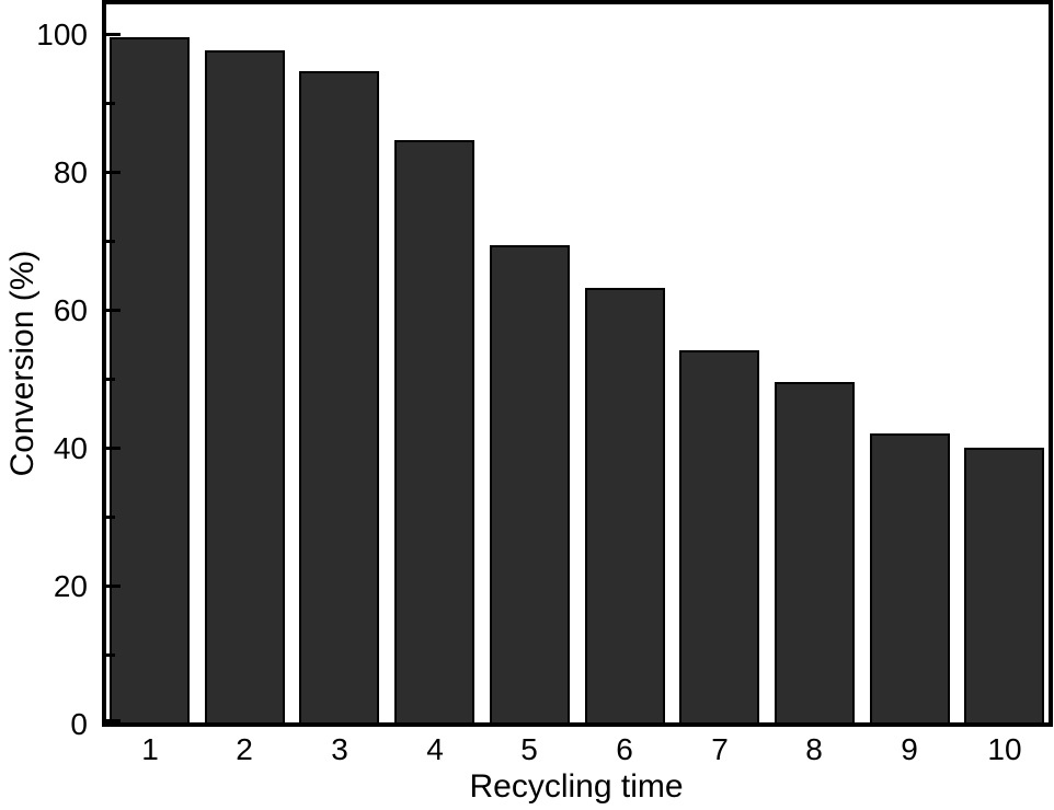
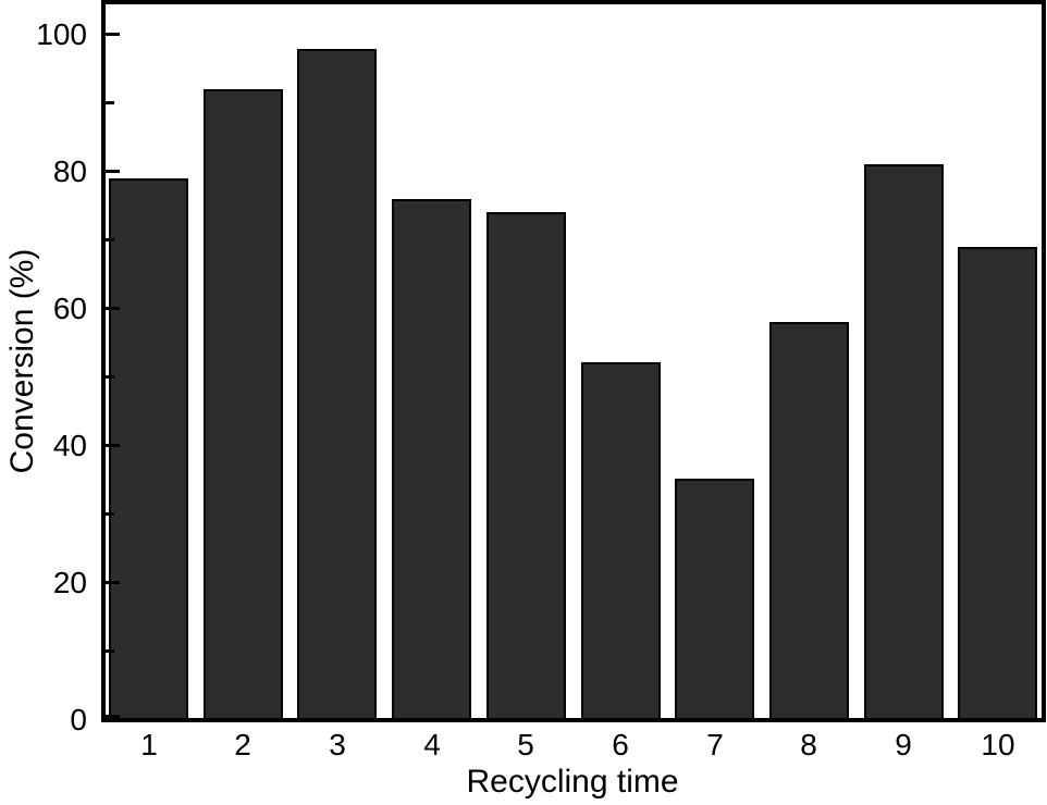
1: 100 -> 79
2: 98 -> 92
3: 95 -> 98
4: 85 -> 76
5: 69 -> 74
6: 63 -> 52
7: 54 -> 35
8: 50 -> 58
9: 42 -> 81
10: 40 -> 69
